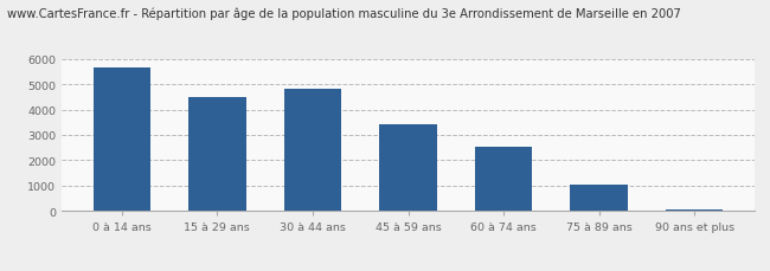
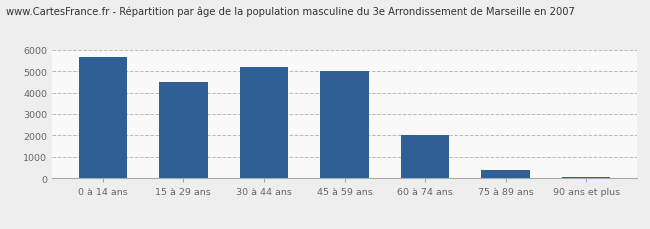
30 à 44 ans: 4800 -> 5200
45 à 59 ans: 3430 -> 5000
60 à 74 ans: 2520 -> 2000
75 à 89 ans: 1060 -> 400
